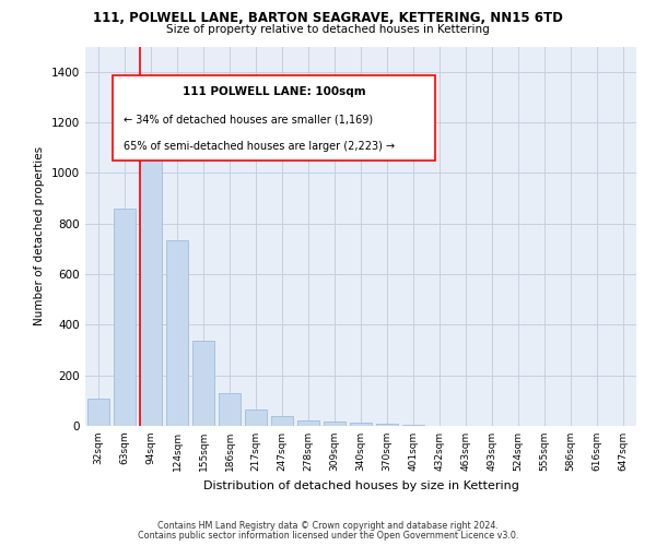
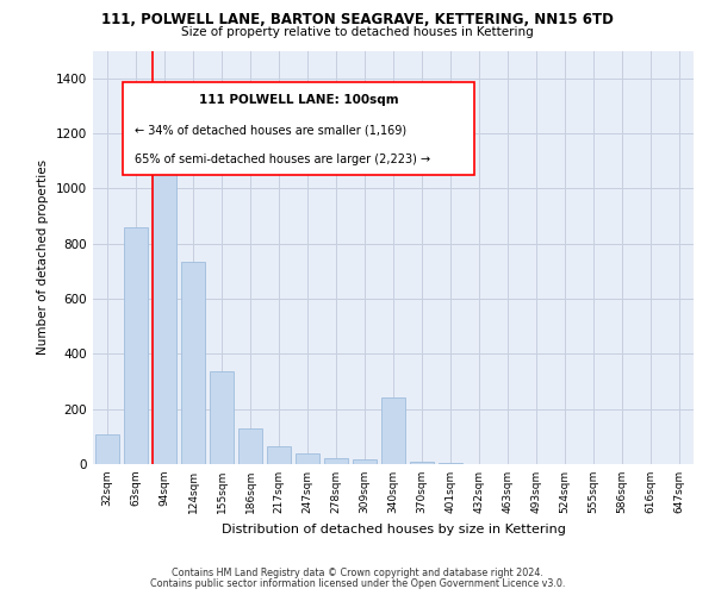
340sqm: 12 -> 240
